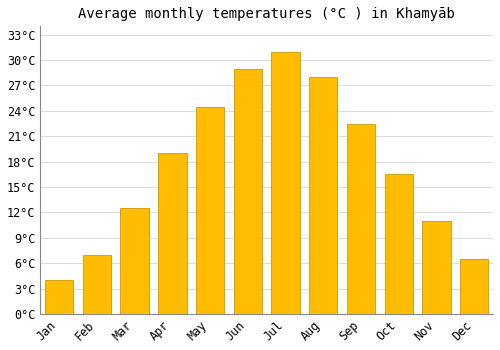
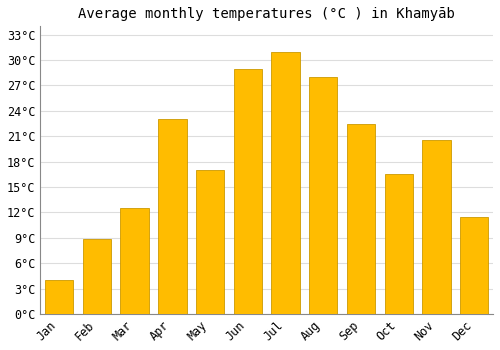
Feb: 7.0°C -> 8.8°C
Apr: 19.0°C -> 23.0°C
May: 24.5°C -> 17.0°C
Nov: 11.0°C -> 20.6°C
Dec: 6.5°C -> 11.4°C
